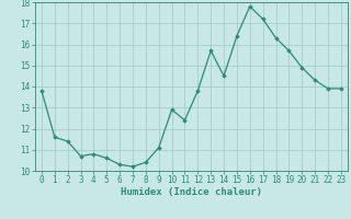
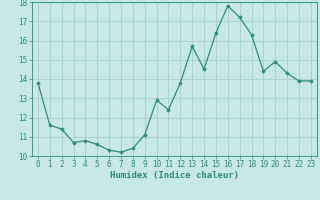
19: 15.7 -> 14.4
